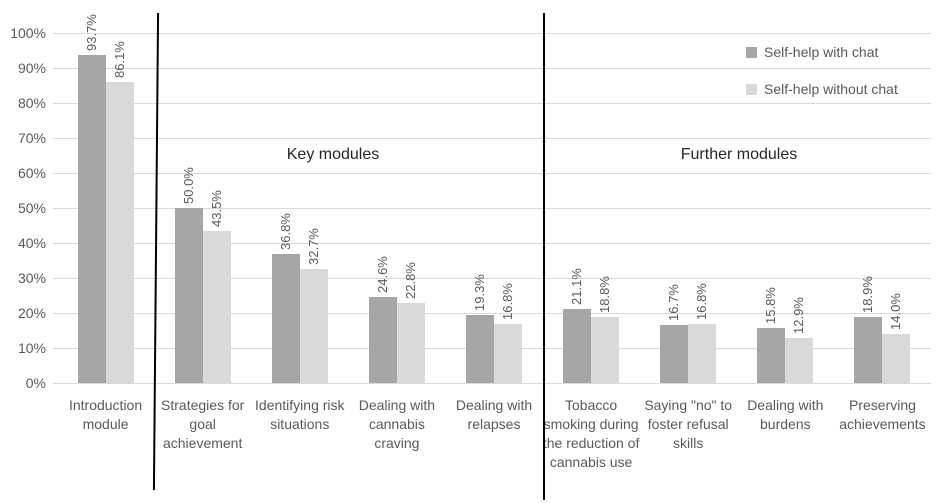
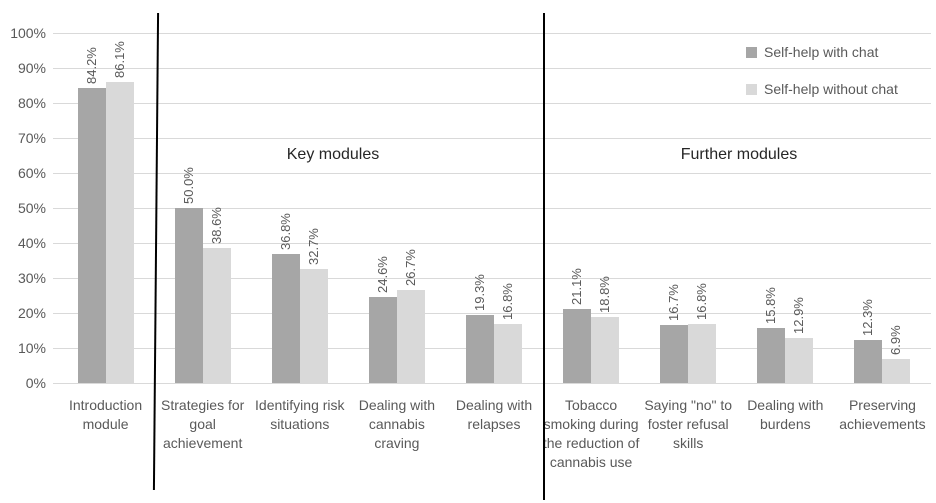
Self-help with chat/Introduction module: 93.7% -> 84.2%
Self-help without chat/Strategies for goal achievement: 43.5% -> 38.6%
Self-help without chat/Dealing with cannabis craving: 22.8% -> 26.7%
Self-help with chat/Preserving achievements: 18.9% -> 12.3%
Self-help without chat/Preserving achievements: 14.0% -> 6.9%
